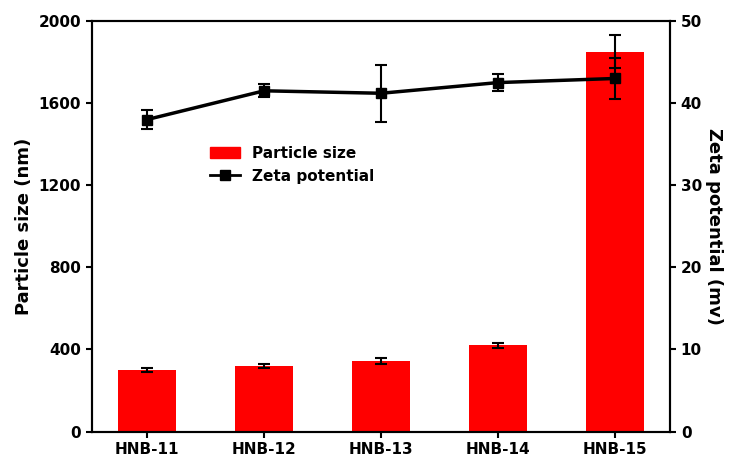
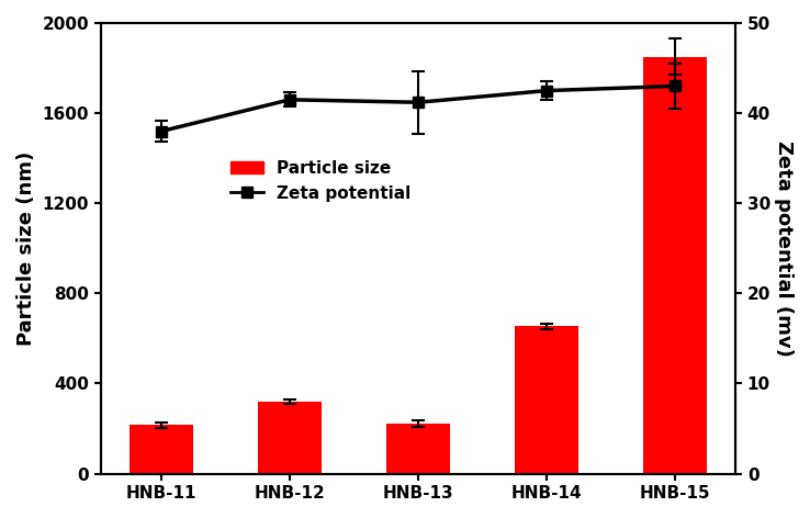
Particle size/HNB-11: 300 -> 215
Particle size/HNB-13: 345 -> 220
Particle size/HNB-14: 420 -> 655
